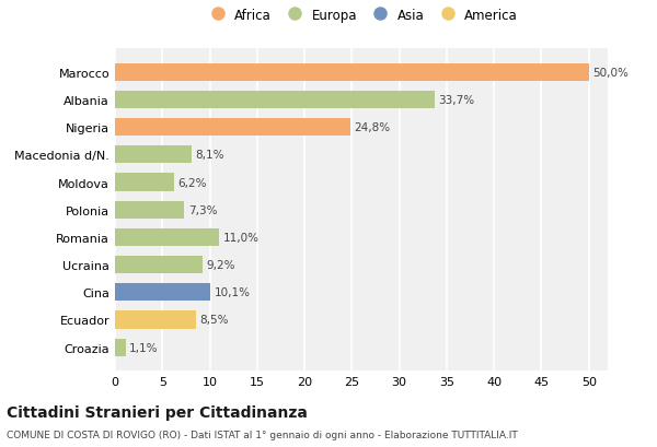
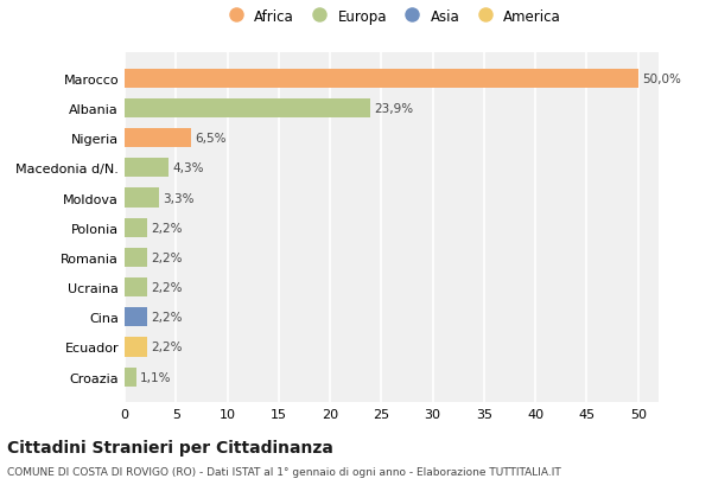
Albania: 33,7% -> 23,9%
Nigeria: 24,8% -> 6,5%
Macedonia d/N.: 8,1% -> 4,3%
Moldova: 6,2% -> 3,3%
Polonia: 7,3% -> 2,2%
Romania: 11,0% -> 2,2%
Ucraina: 9,2% -> 2,2%
Cina: 10,1% -> 2,2%
Ecuador: 8,5% -> 2,2%
